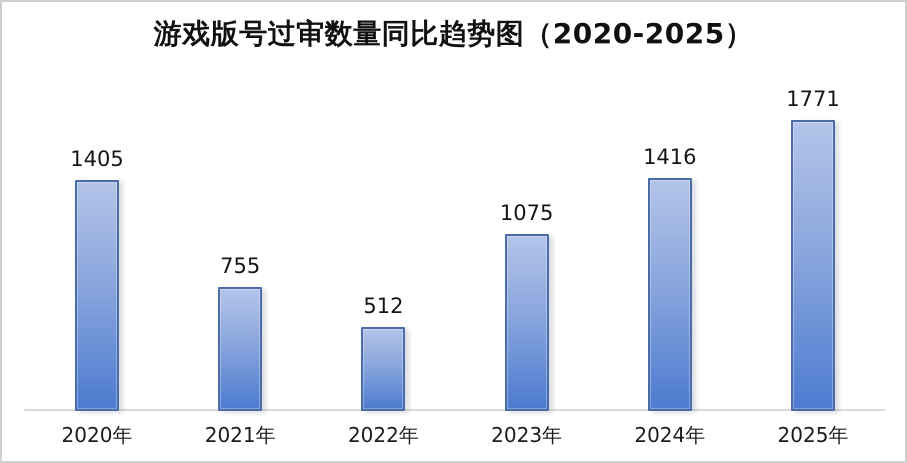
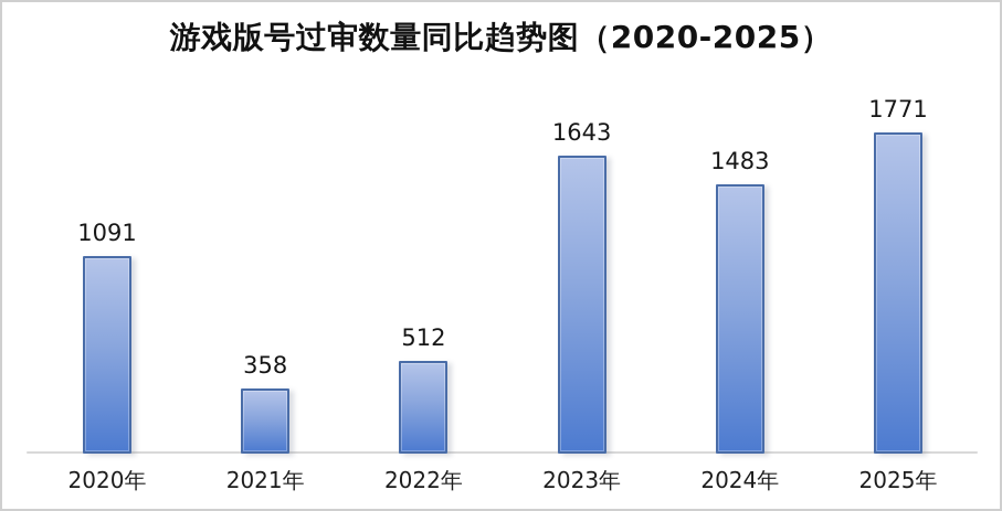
2020年: 1405 -> 1091
2021年: 755 -> 358
2023年: 1075 -> 1643
2024年: 1416 -> 1483
